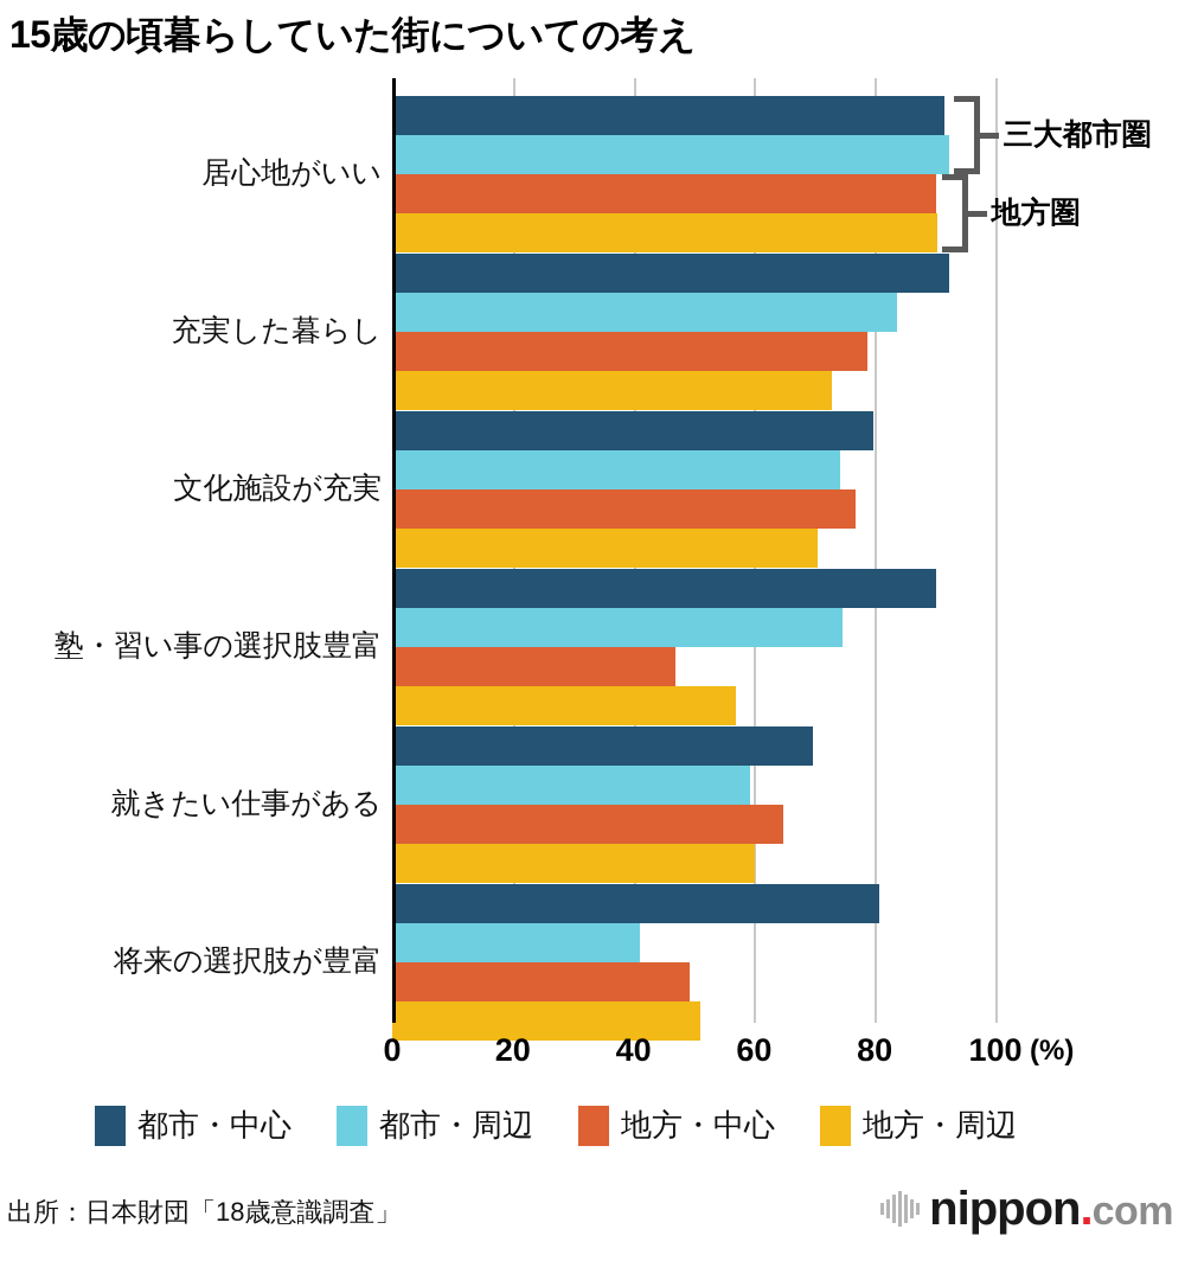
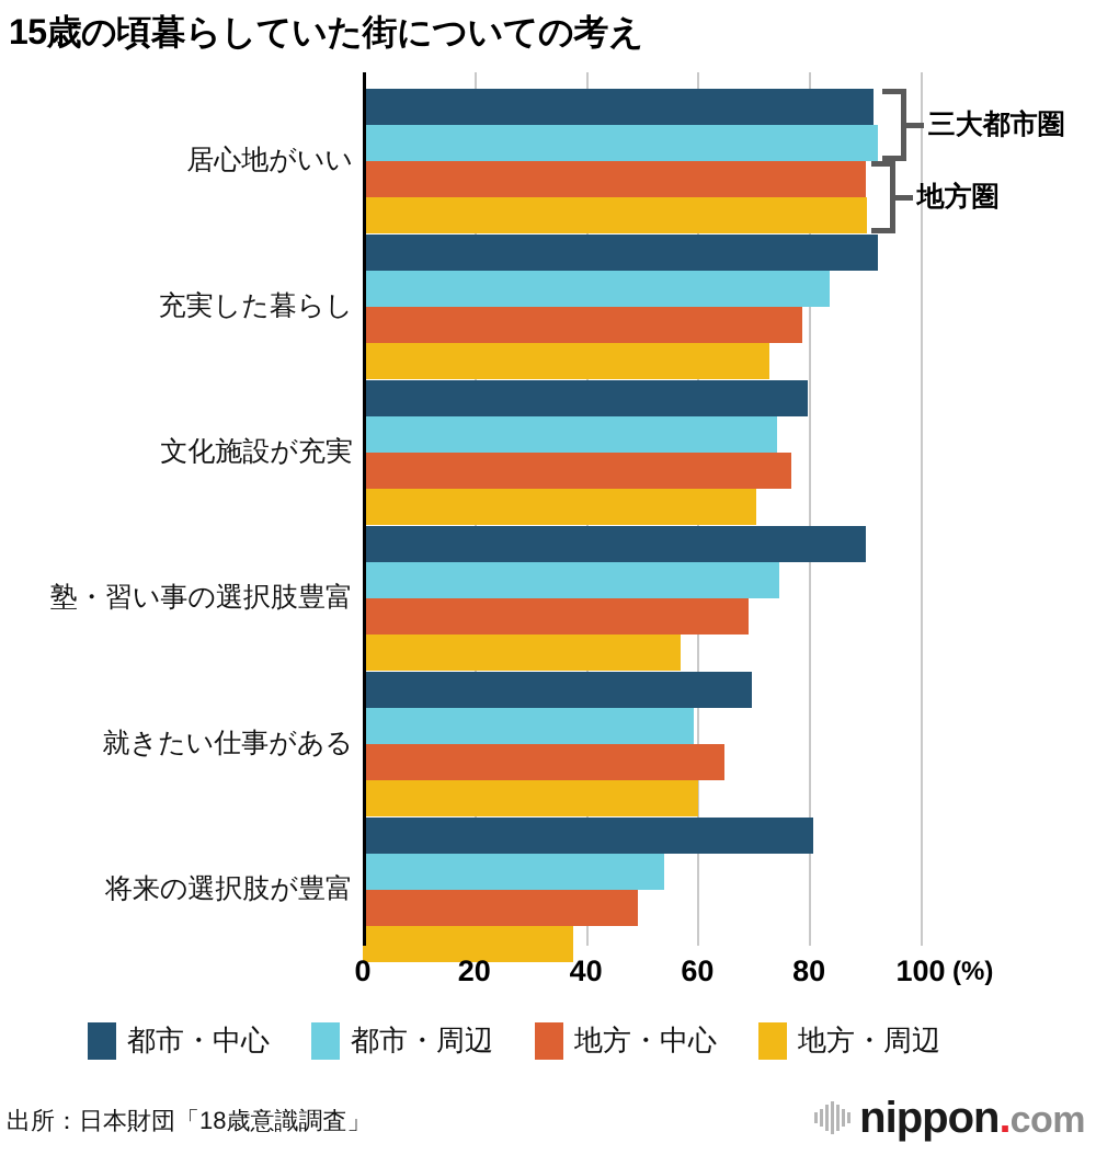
地方・中心/塾・習い事の選択肢豊富: 47 -> 69
都市・周辺/将来の選択肢が豊富: 41 -> 54
地方・周辺/将来の選択肢が豊富: 51 -> 38
